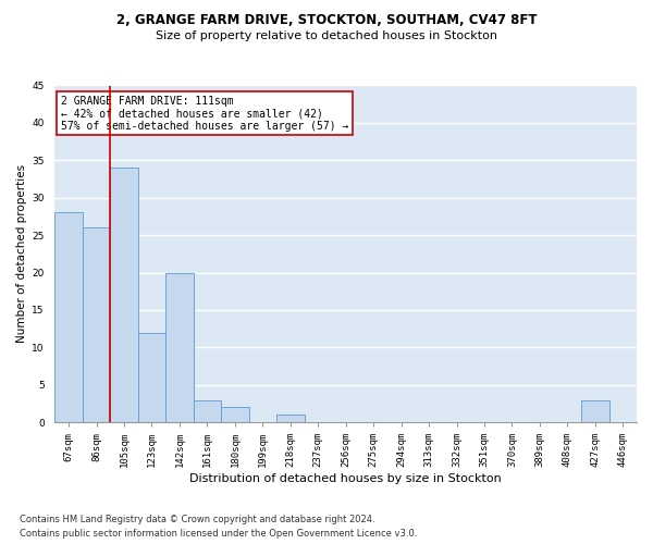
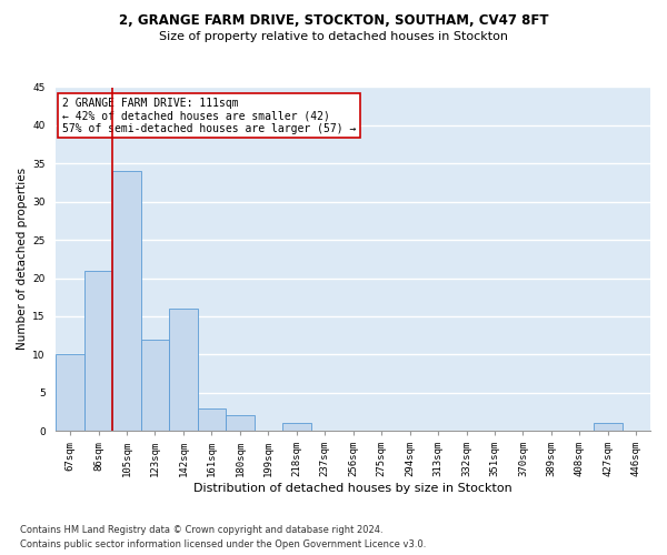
67sqm: 28 -> 10
86sqm: 26 -> 21
142sqm: 20 -> 16
427sqm: 3 -> 1
